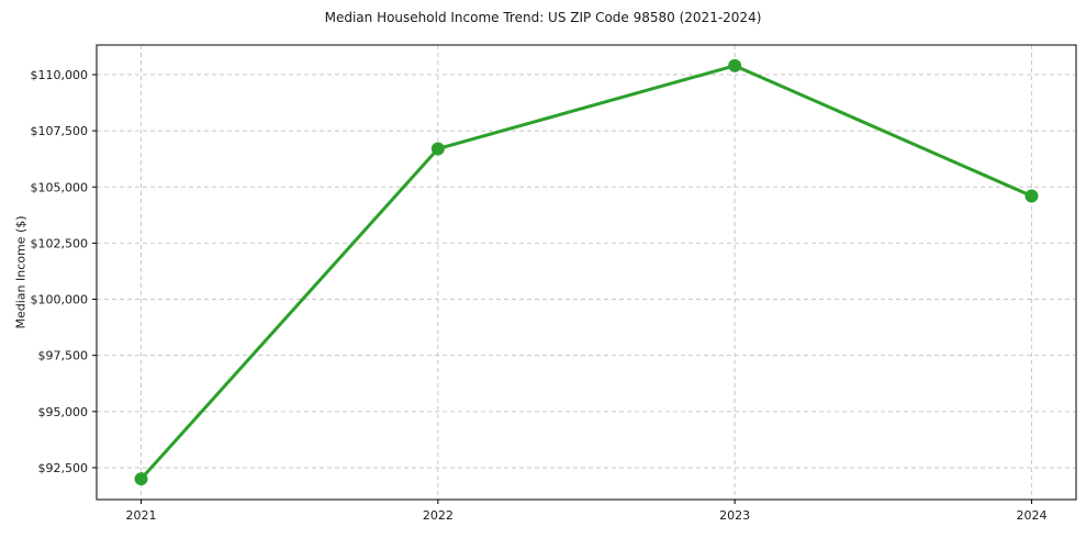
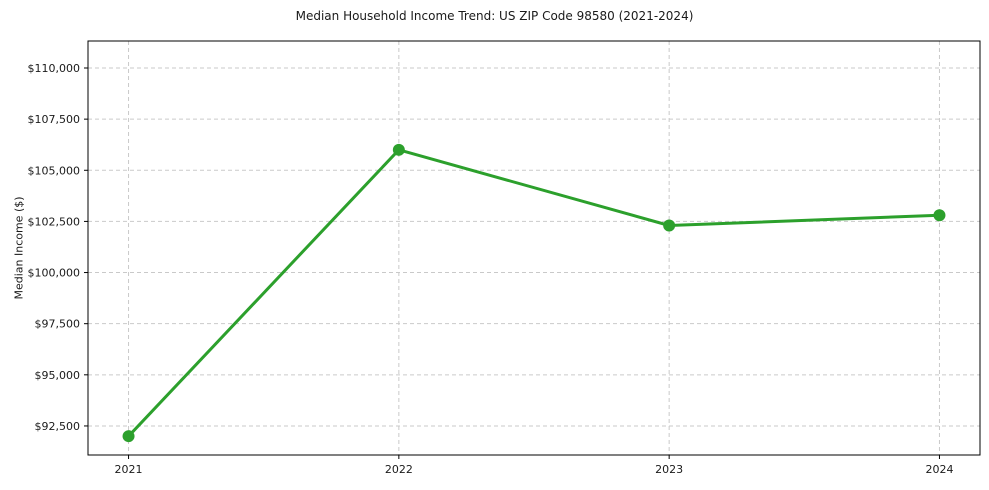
2022: $106700 -> $106000
2023: $110400 -> $102300
2024: $104600 -> $102800
